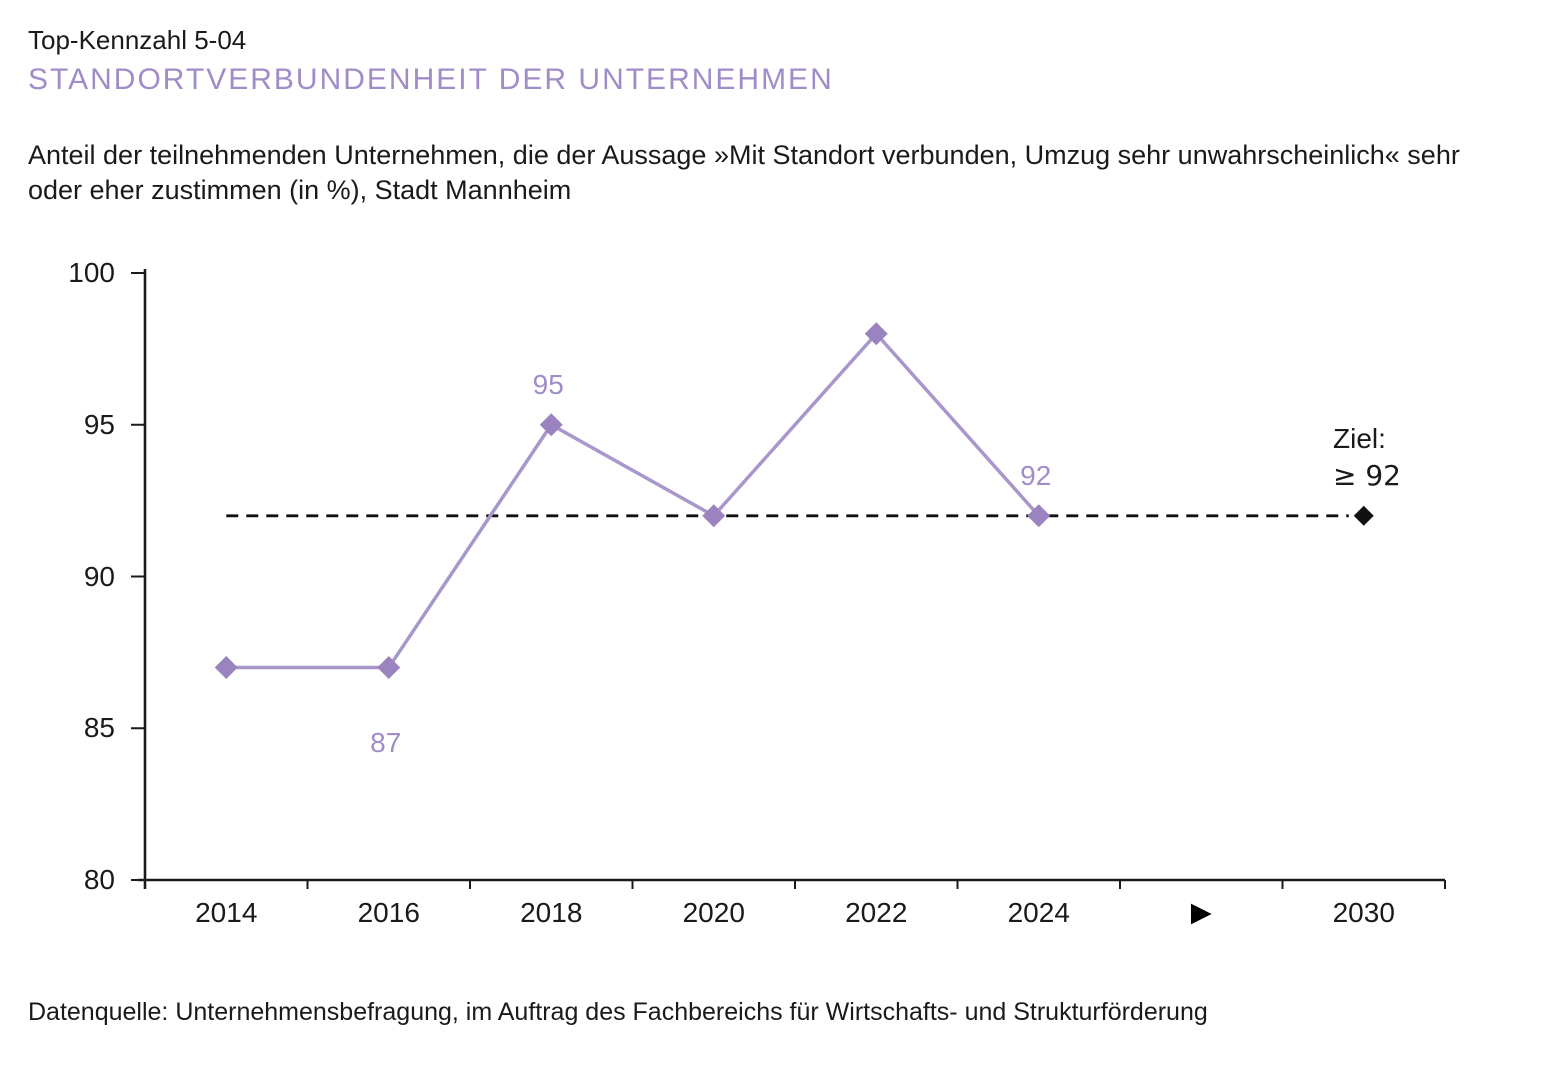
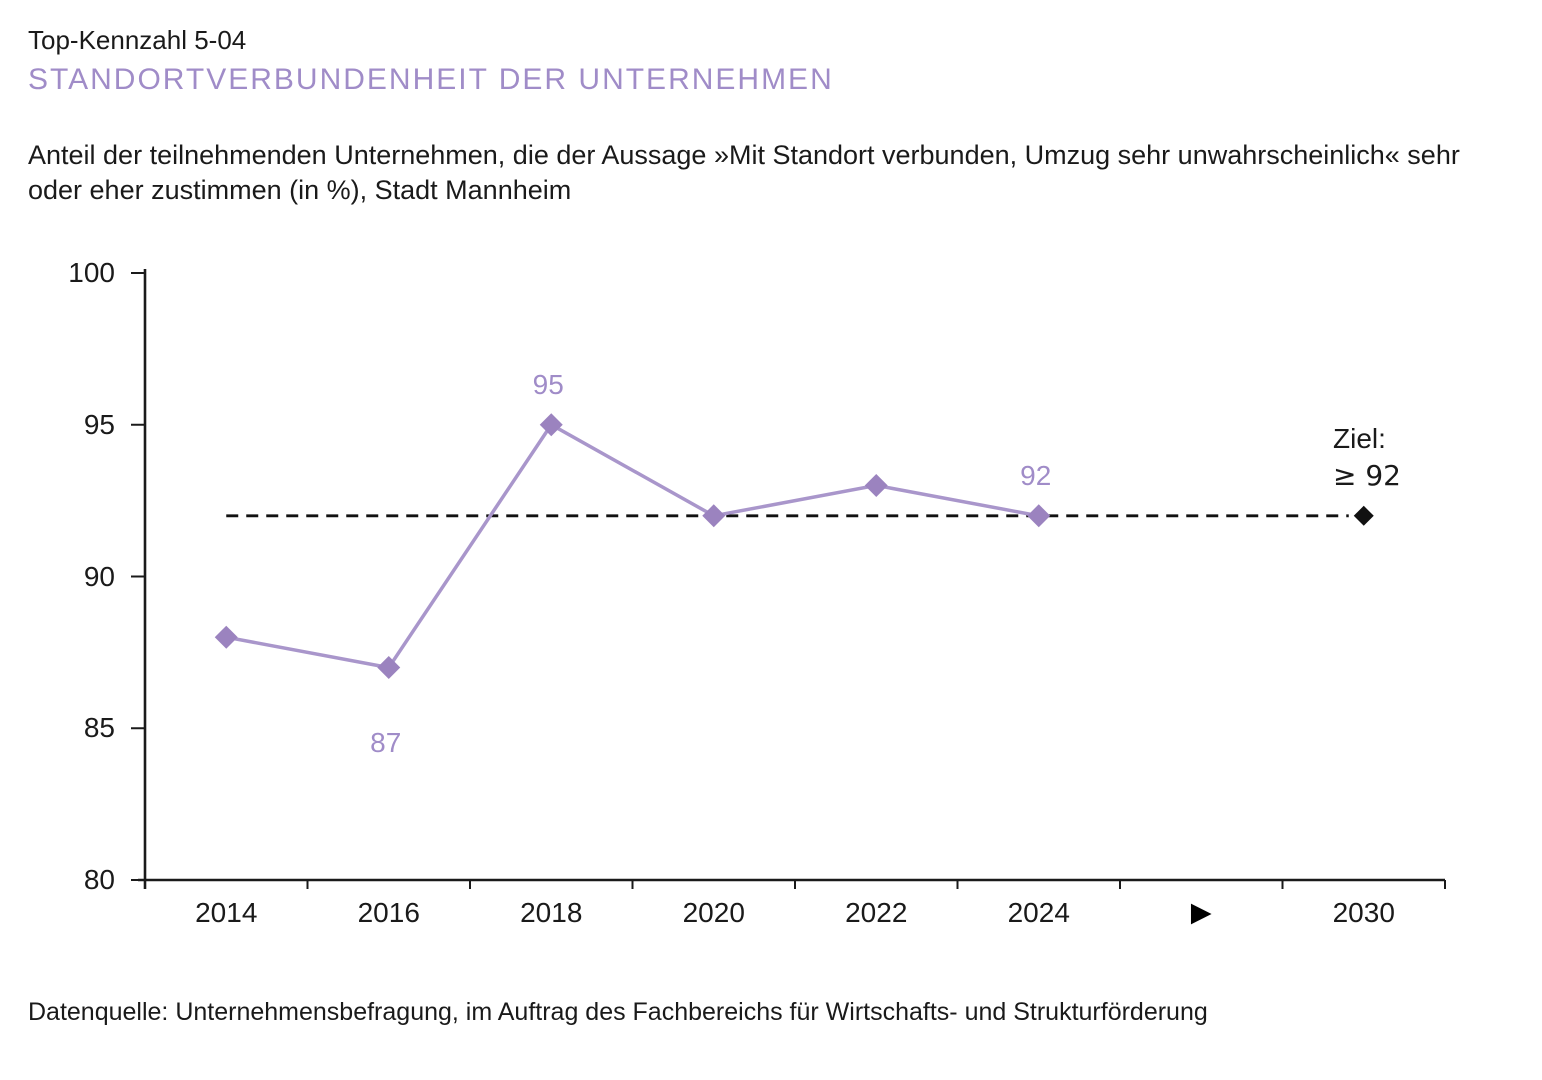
2014: 87 -> 88
2022: 98 -> 93
